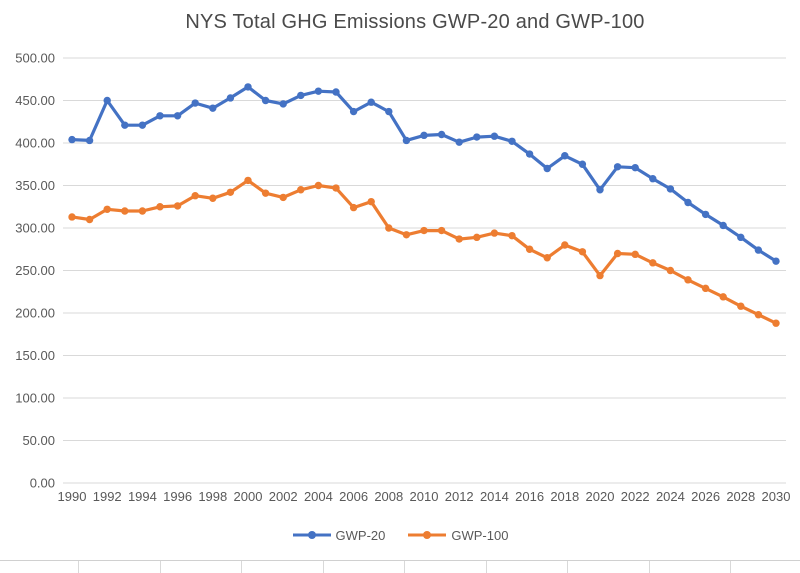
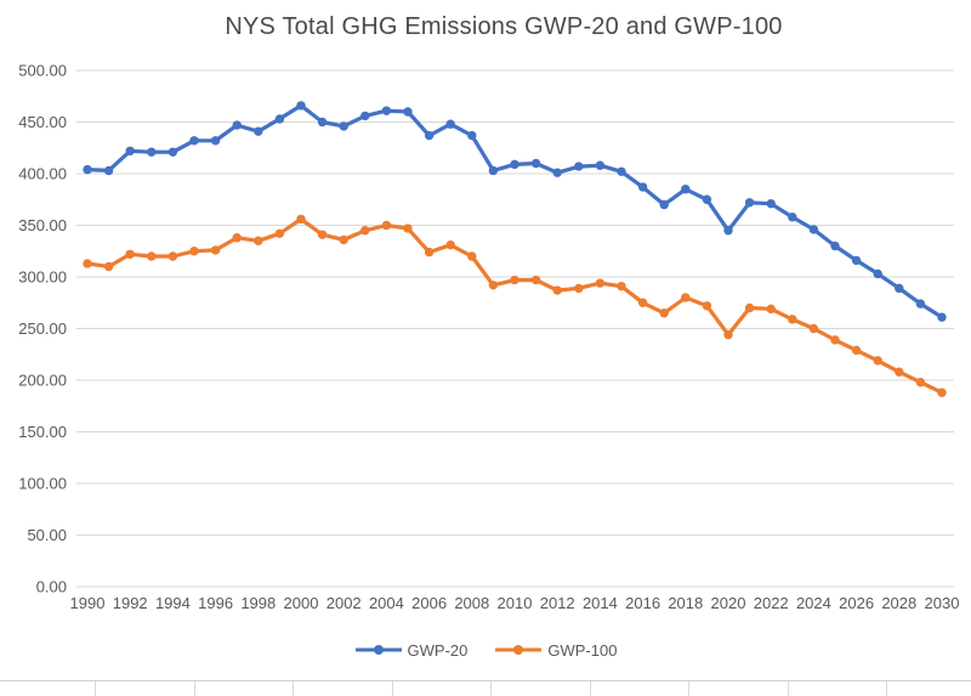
GWP-20/1992: 450 -> 420
GWP-100/2008: 300 -> 320
